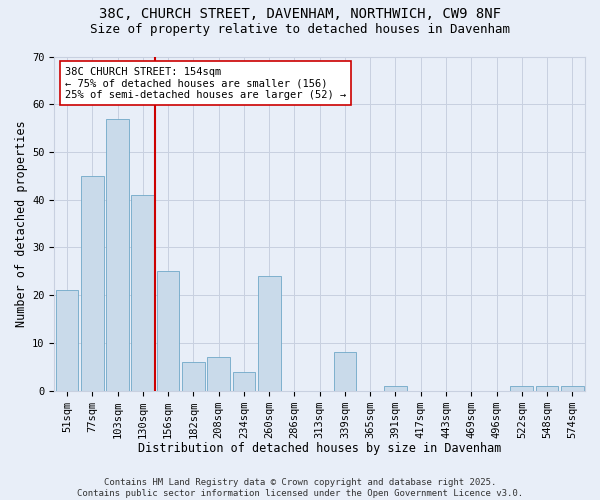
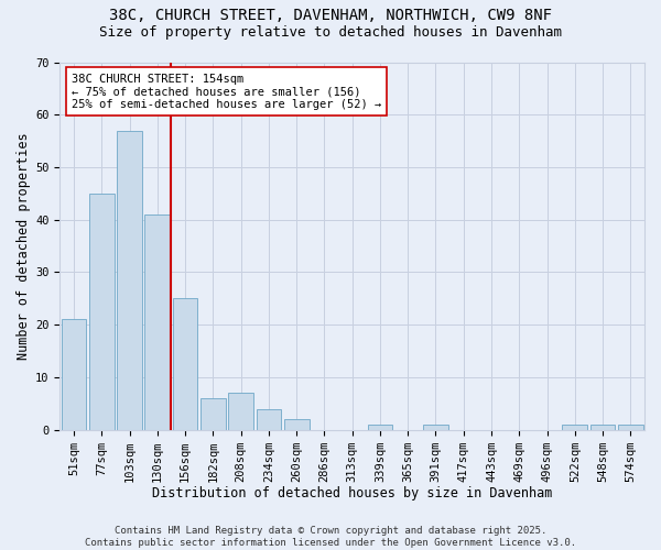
260sqm: 24 -> 2
339sqm: 8 -> 1
